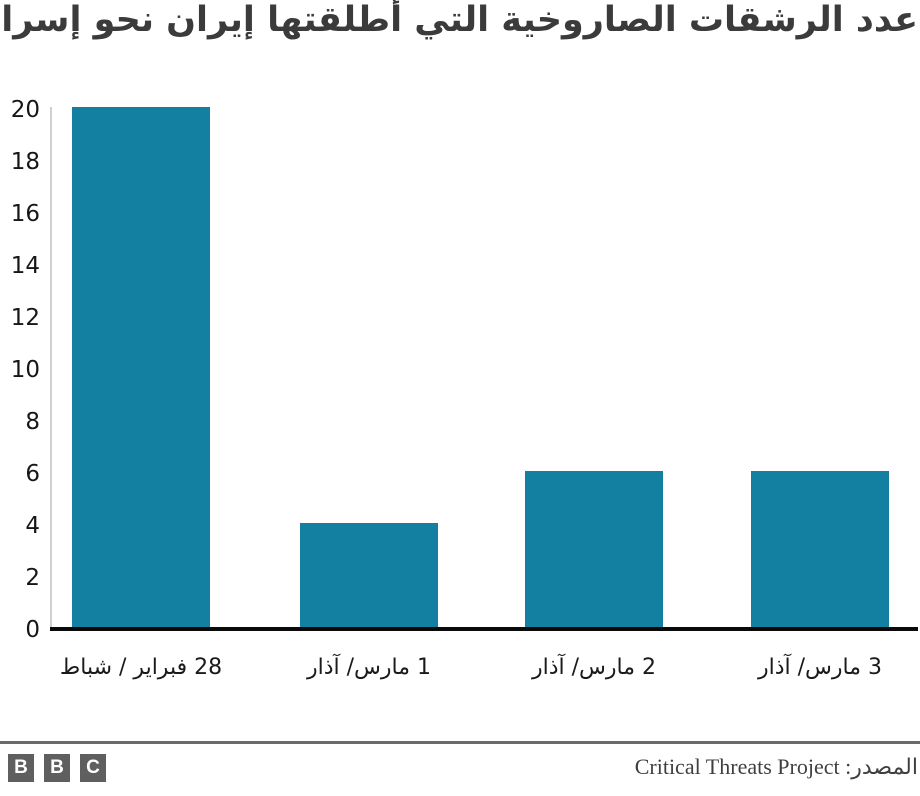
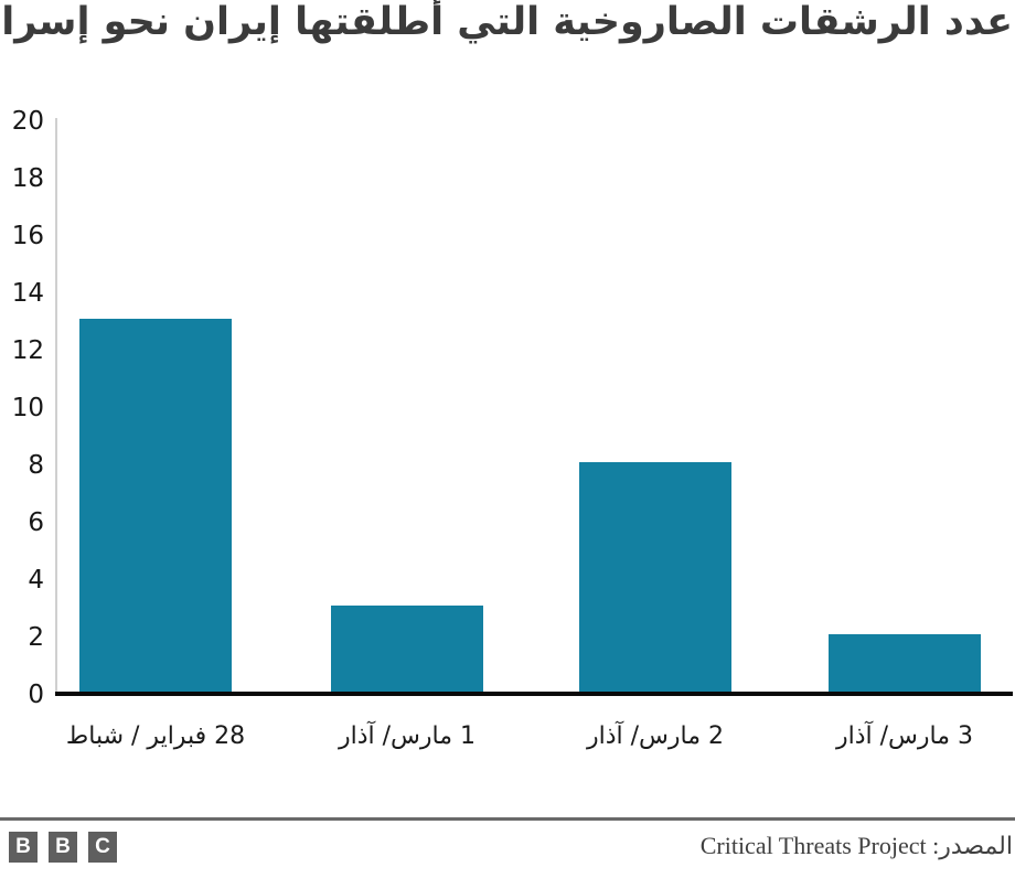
28 فبراير / شباط: 20 -> 13
1 مارس/ آذار: 4 -> 3
2 مارس/ آذار: 6 -> 8
3 مارس/ آذار: 6 -> 2
